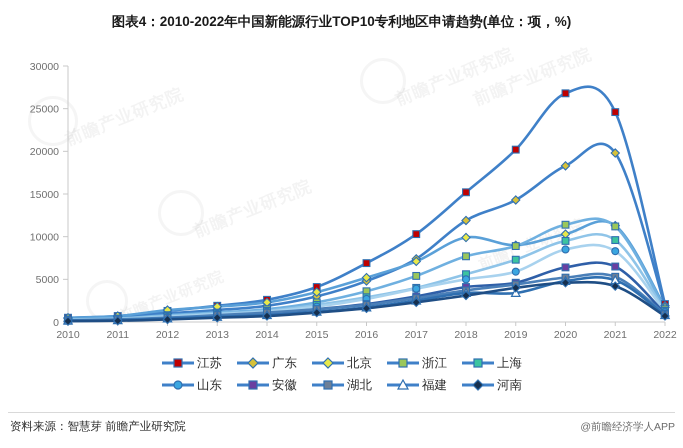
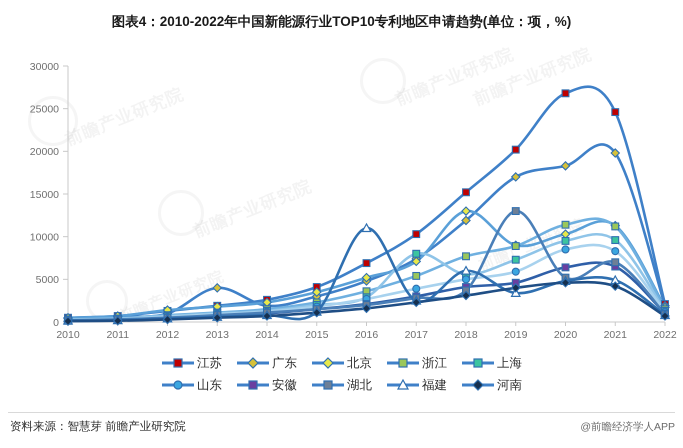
广东/2013: 1000 -> 4000
福建/2016: 2000 -> 11000
上海/2017: 4000 -> 8000
北京/2018: 10000 -> 13000
福建/2018: 3000 -> 6000
广东/2019: 14000 -> 17000
湖北/2019: 4000 -> 13000
湖北/2021: 5000 -> 7000
